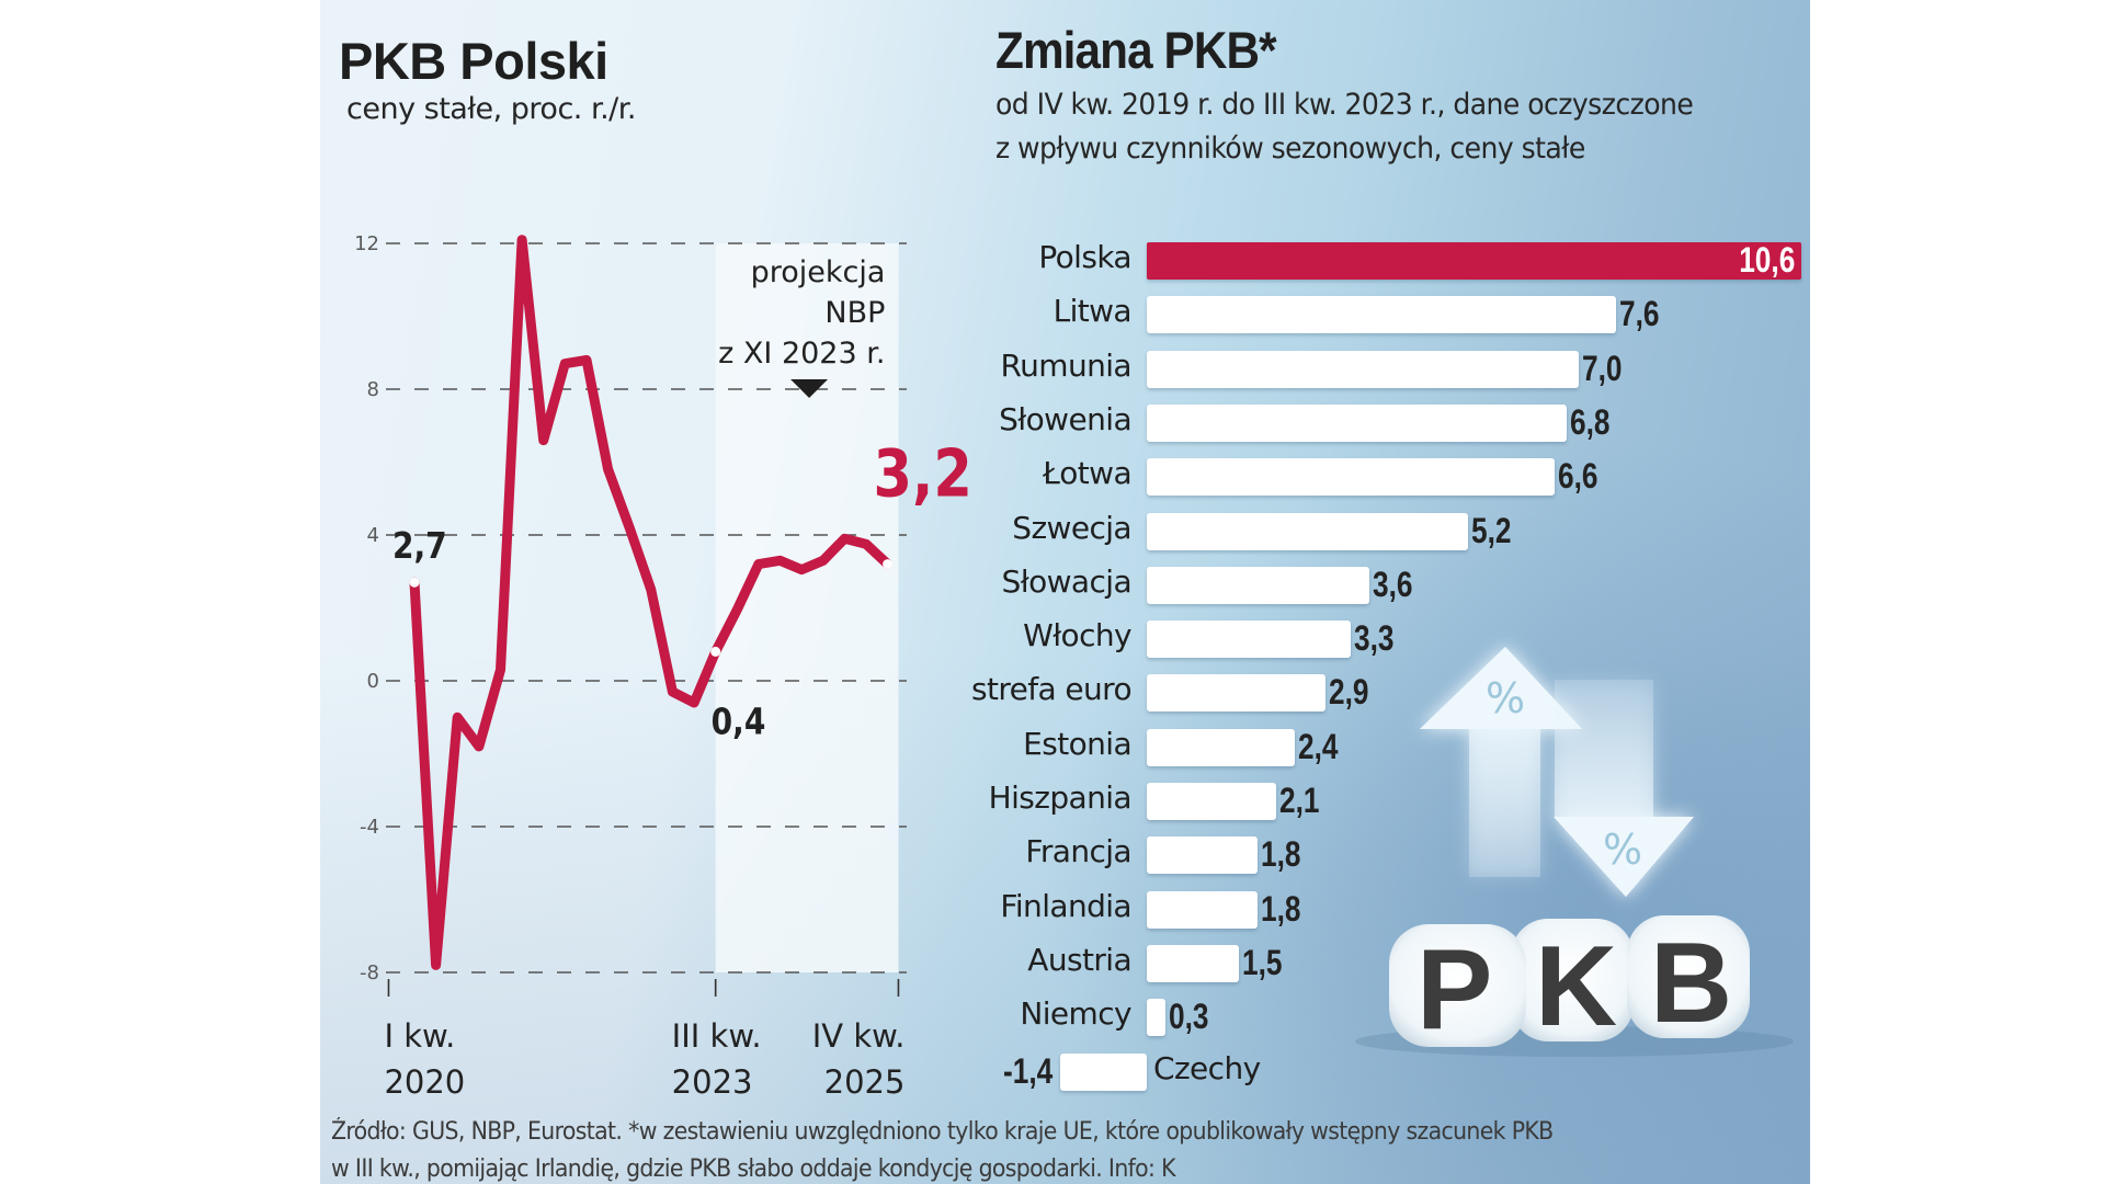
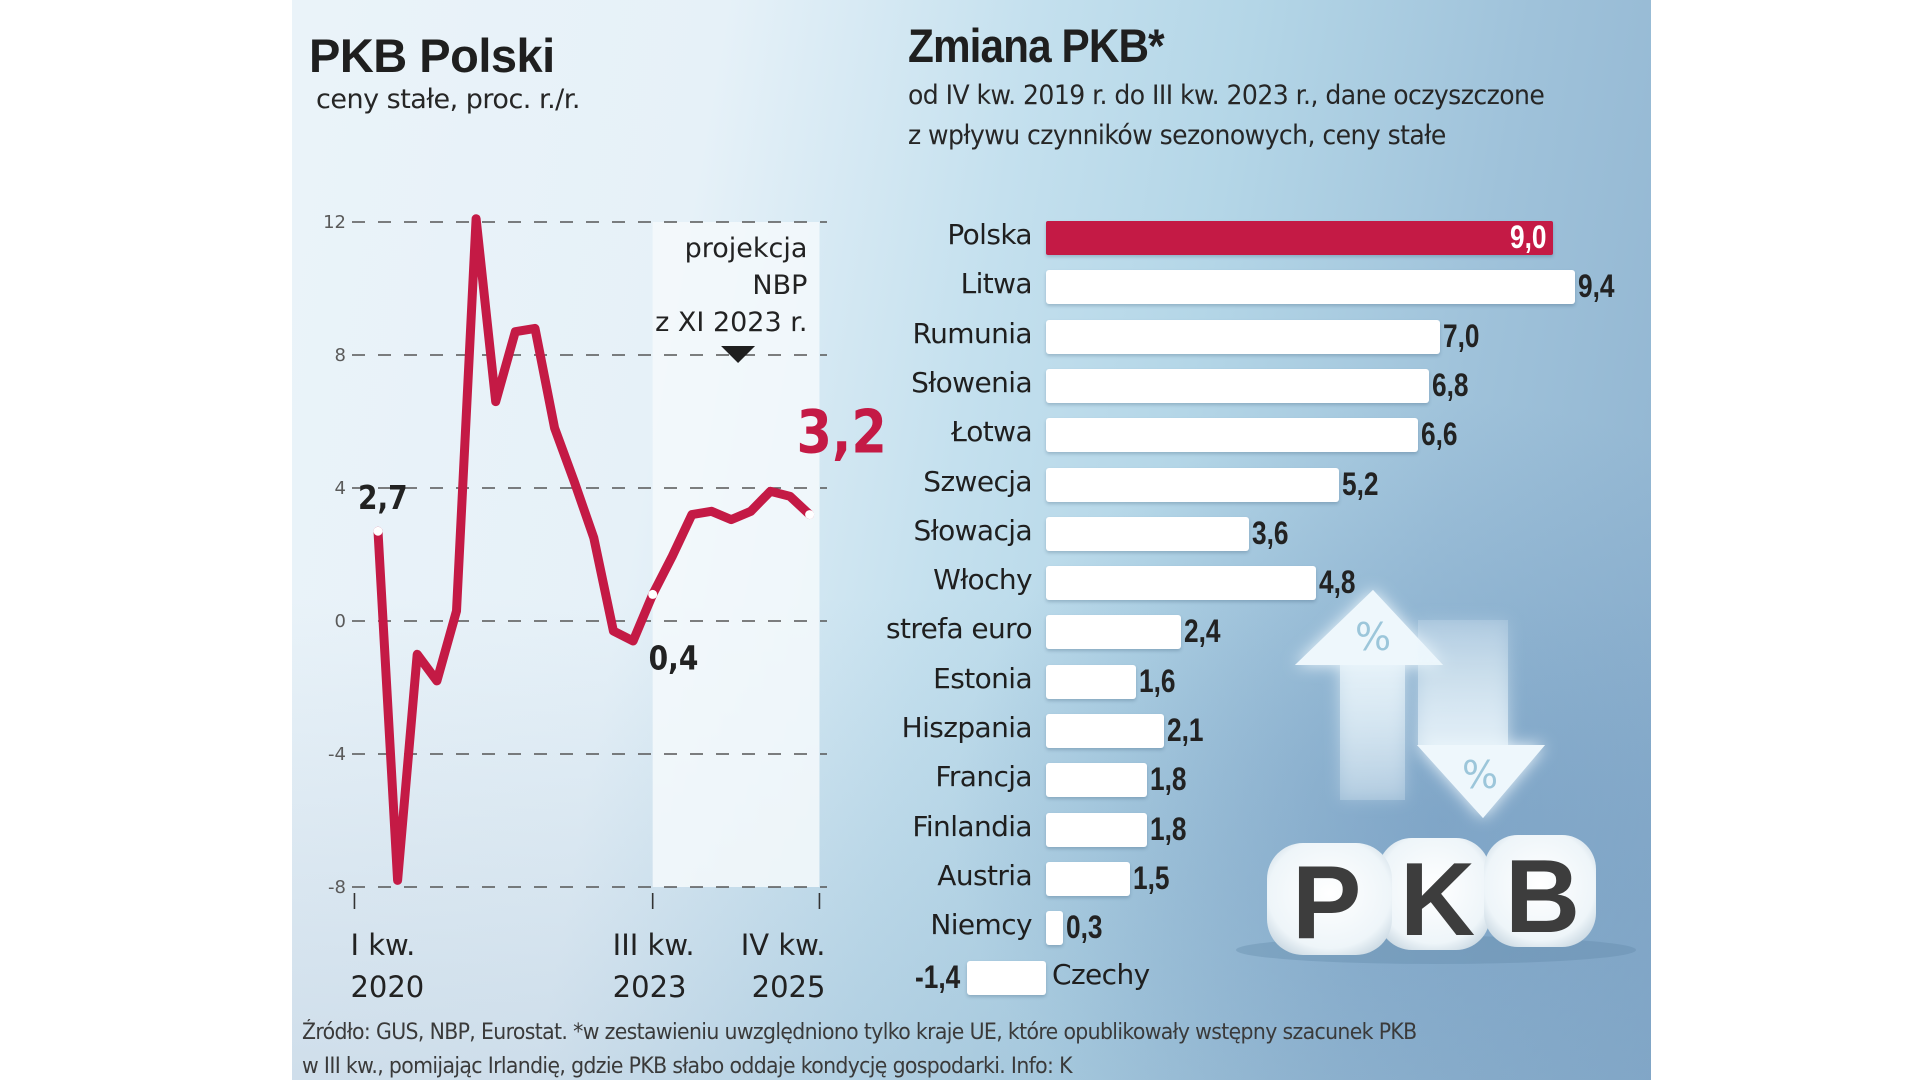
Zmiana PKB*/Polska: 10,6 -> 9,0
Zmiana PKB*/Litwa: 7,6 -> 9,4
Zmiana PKB*/Włochy: 3,3 -> 4,8
Zmiana PKB*/strefa euro: 2,9 -> 2,4
Zmiana PKB*/Estonia: 2,4 -> 1,6
